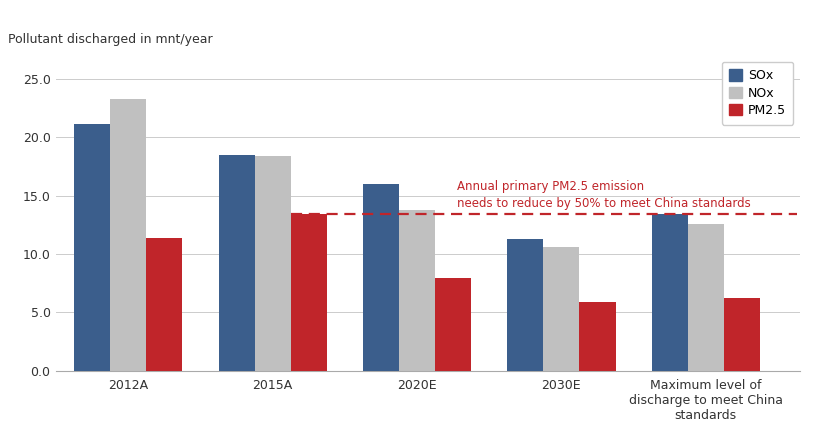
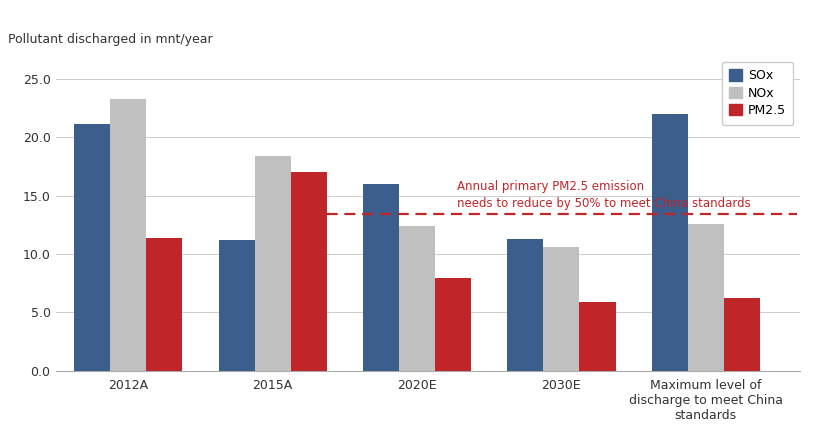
SOx/2015A: 18.5 -> 11.2
PM2.5/2015A: 13.4 -> 17.0
NOx/2020E: 13.8 -> 12.4
SOx/Maximum level of discharge to meet China standards: 13.4 -> 22.0
